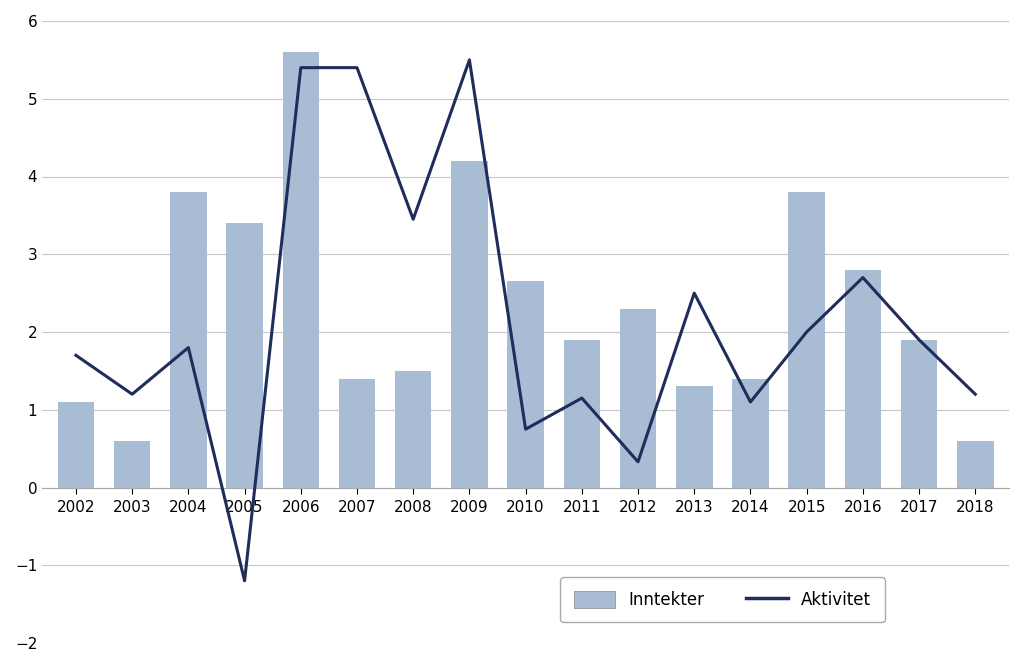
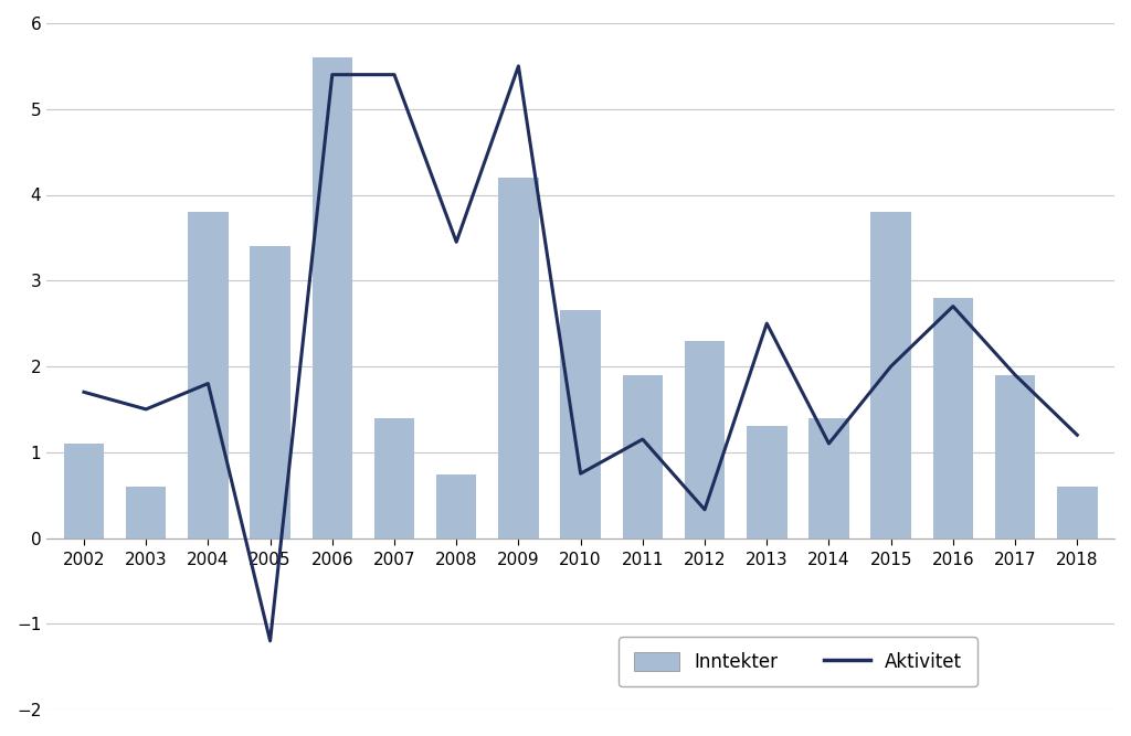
Aktivitet/2003: 1.20 -> 1.50
Inntekter/2008: 1.50 -> 0.74
